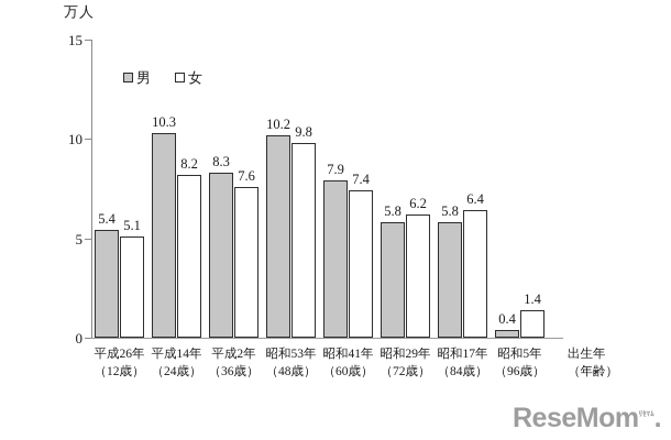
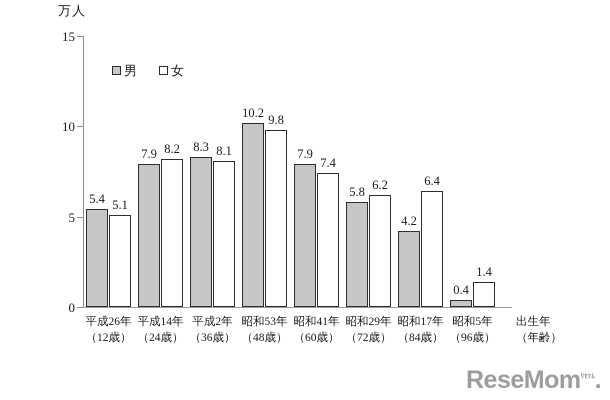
男/平成14年（24歳）: 10.3 -> 7.9
女/平成2年（36歳）: 7.6 -> 8.1
男/昭和17年（84歳）: 5.8 -> 4.2
